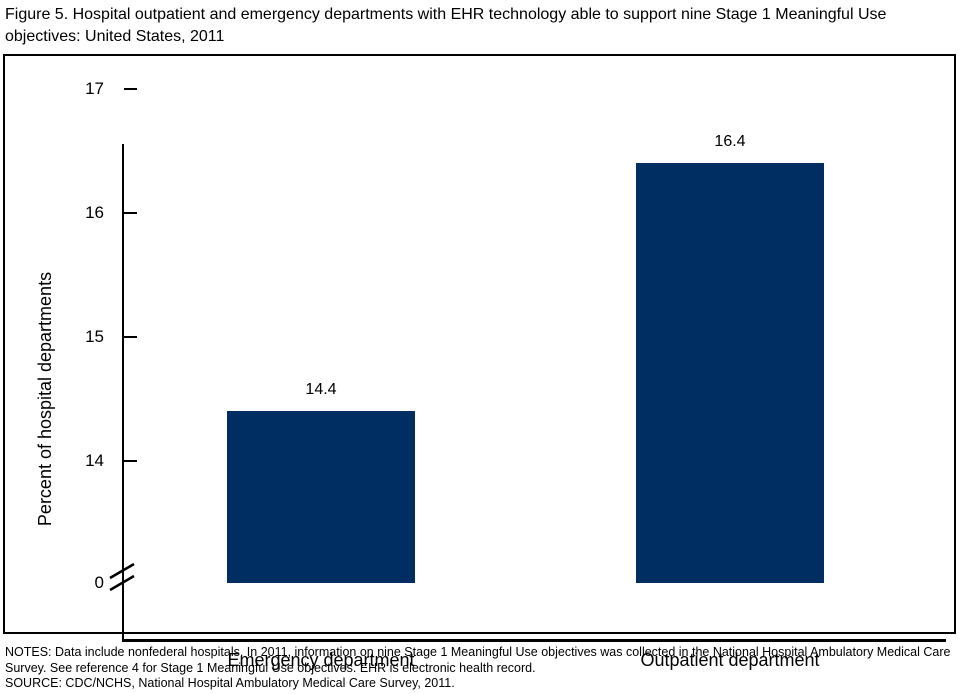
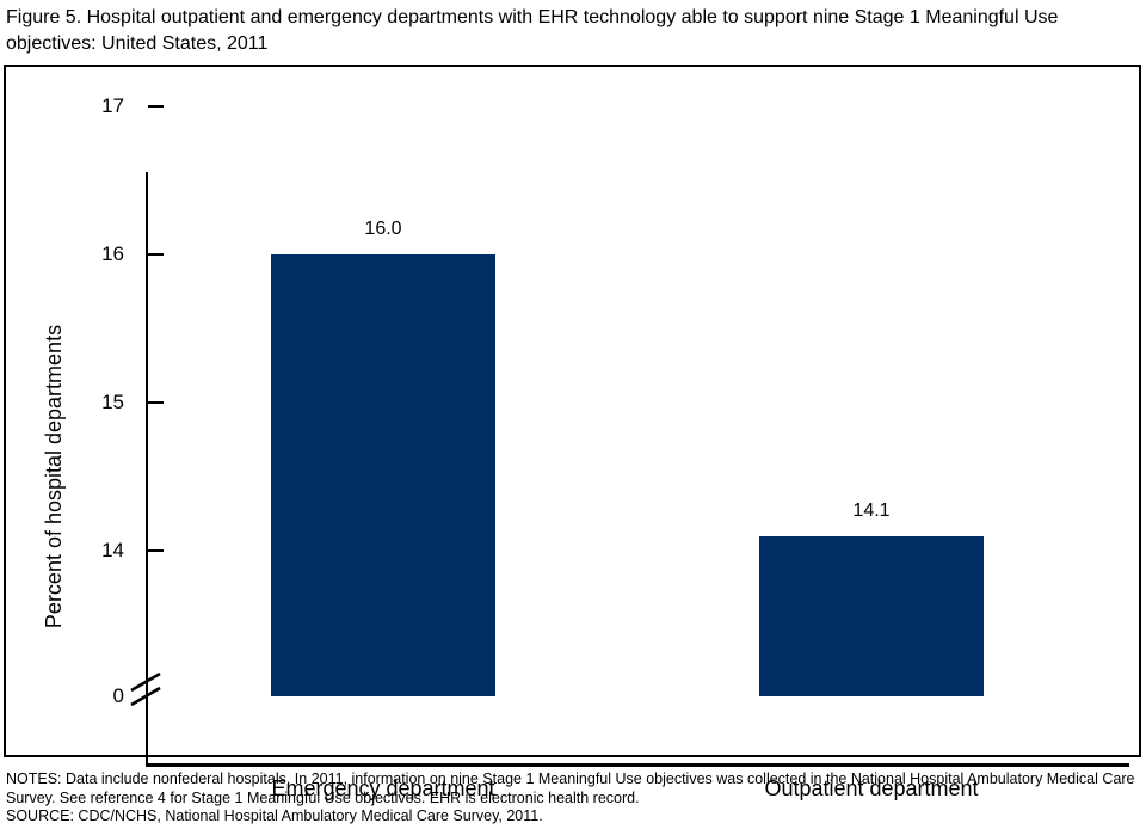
Emergency department: 14.4 -> 16.0
Outpatient department: 16.4 -> 14.1
